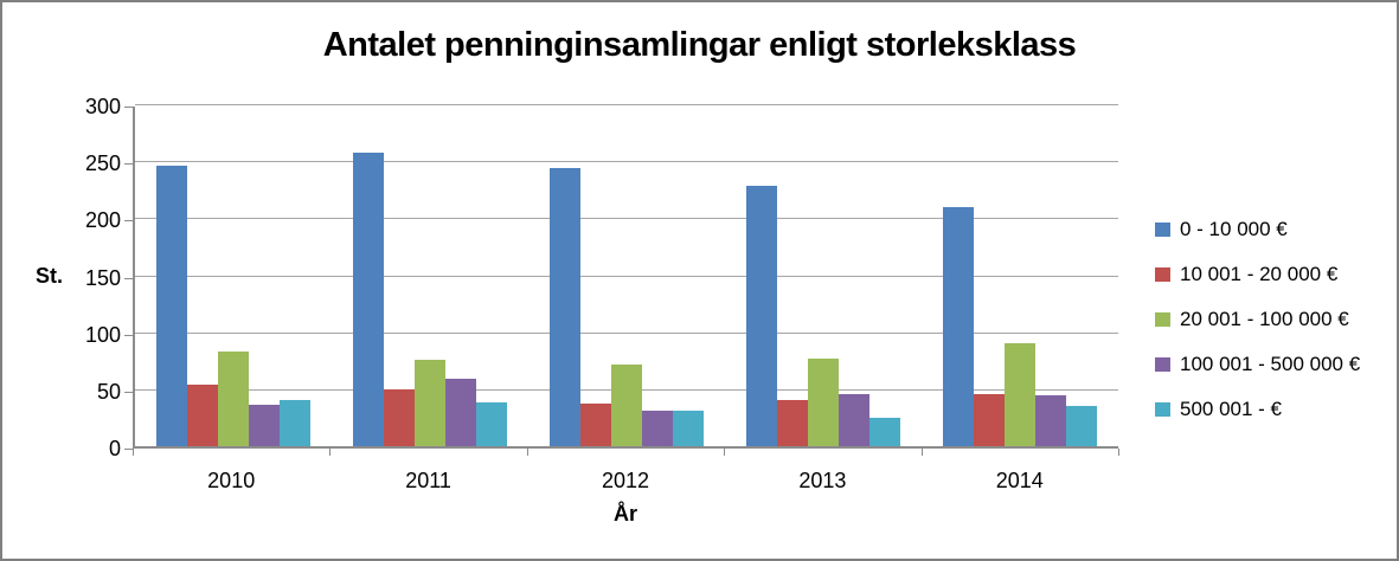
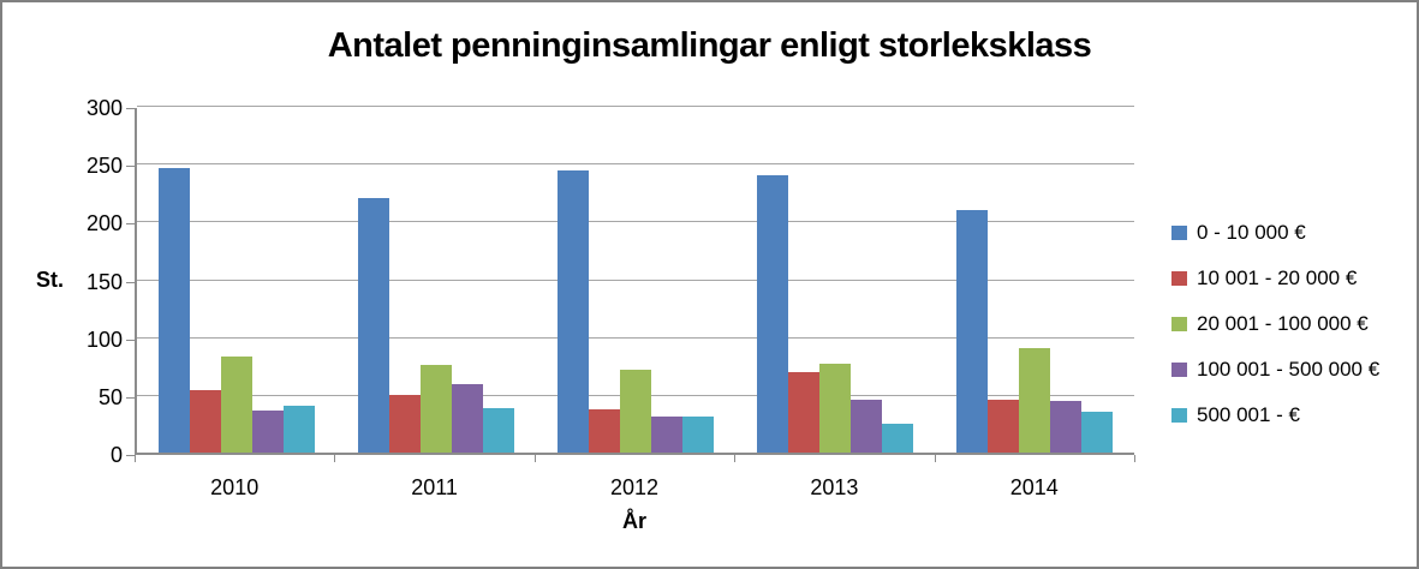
0 - 10 000 €/2011: 260 -> 220
0 - 10 000 €/2013: 230 -> 240
10 001 - 20 000 €/2013: 40 -> 70
